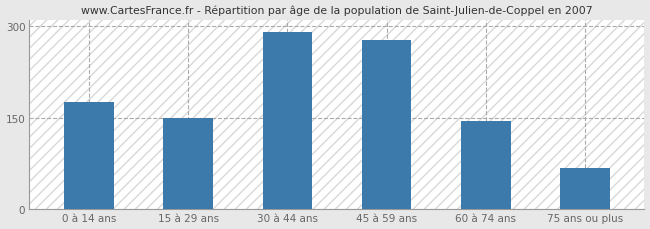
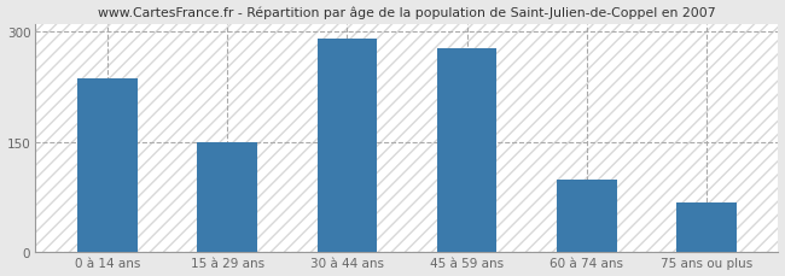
0 à 14 ans: 175 -> 236
60 à 74 ans: 144 -> 98
